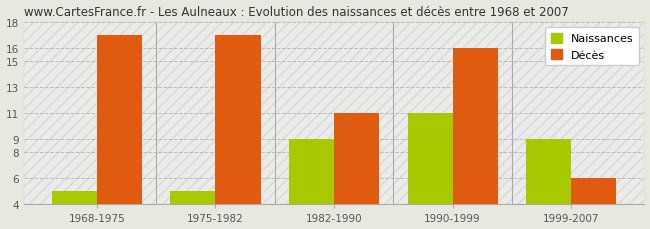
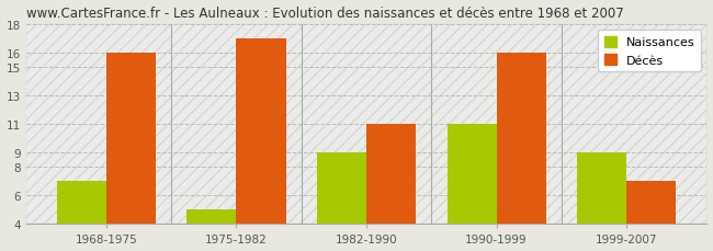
Naissances/1968-1975: 5 -> 7
Décès/1968-1975: 17 -> 16
Décès/1999-2007: 6 -> 7
